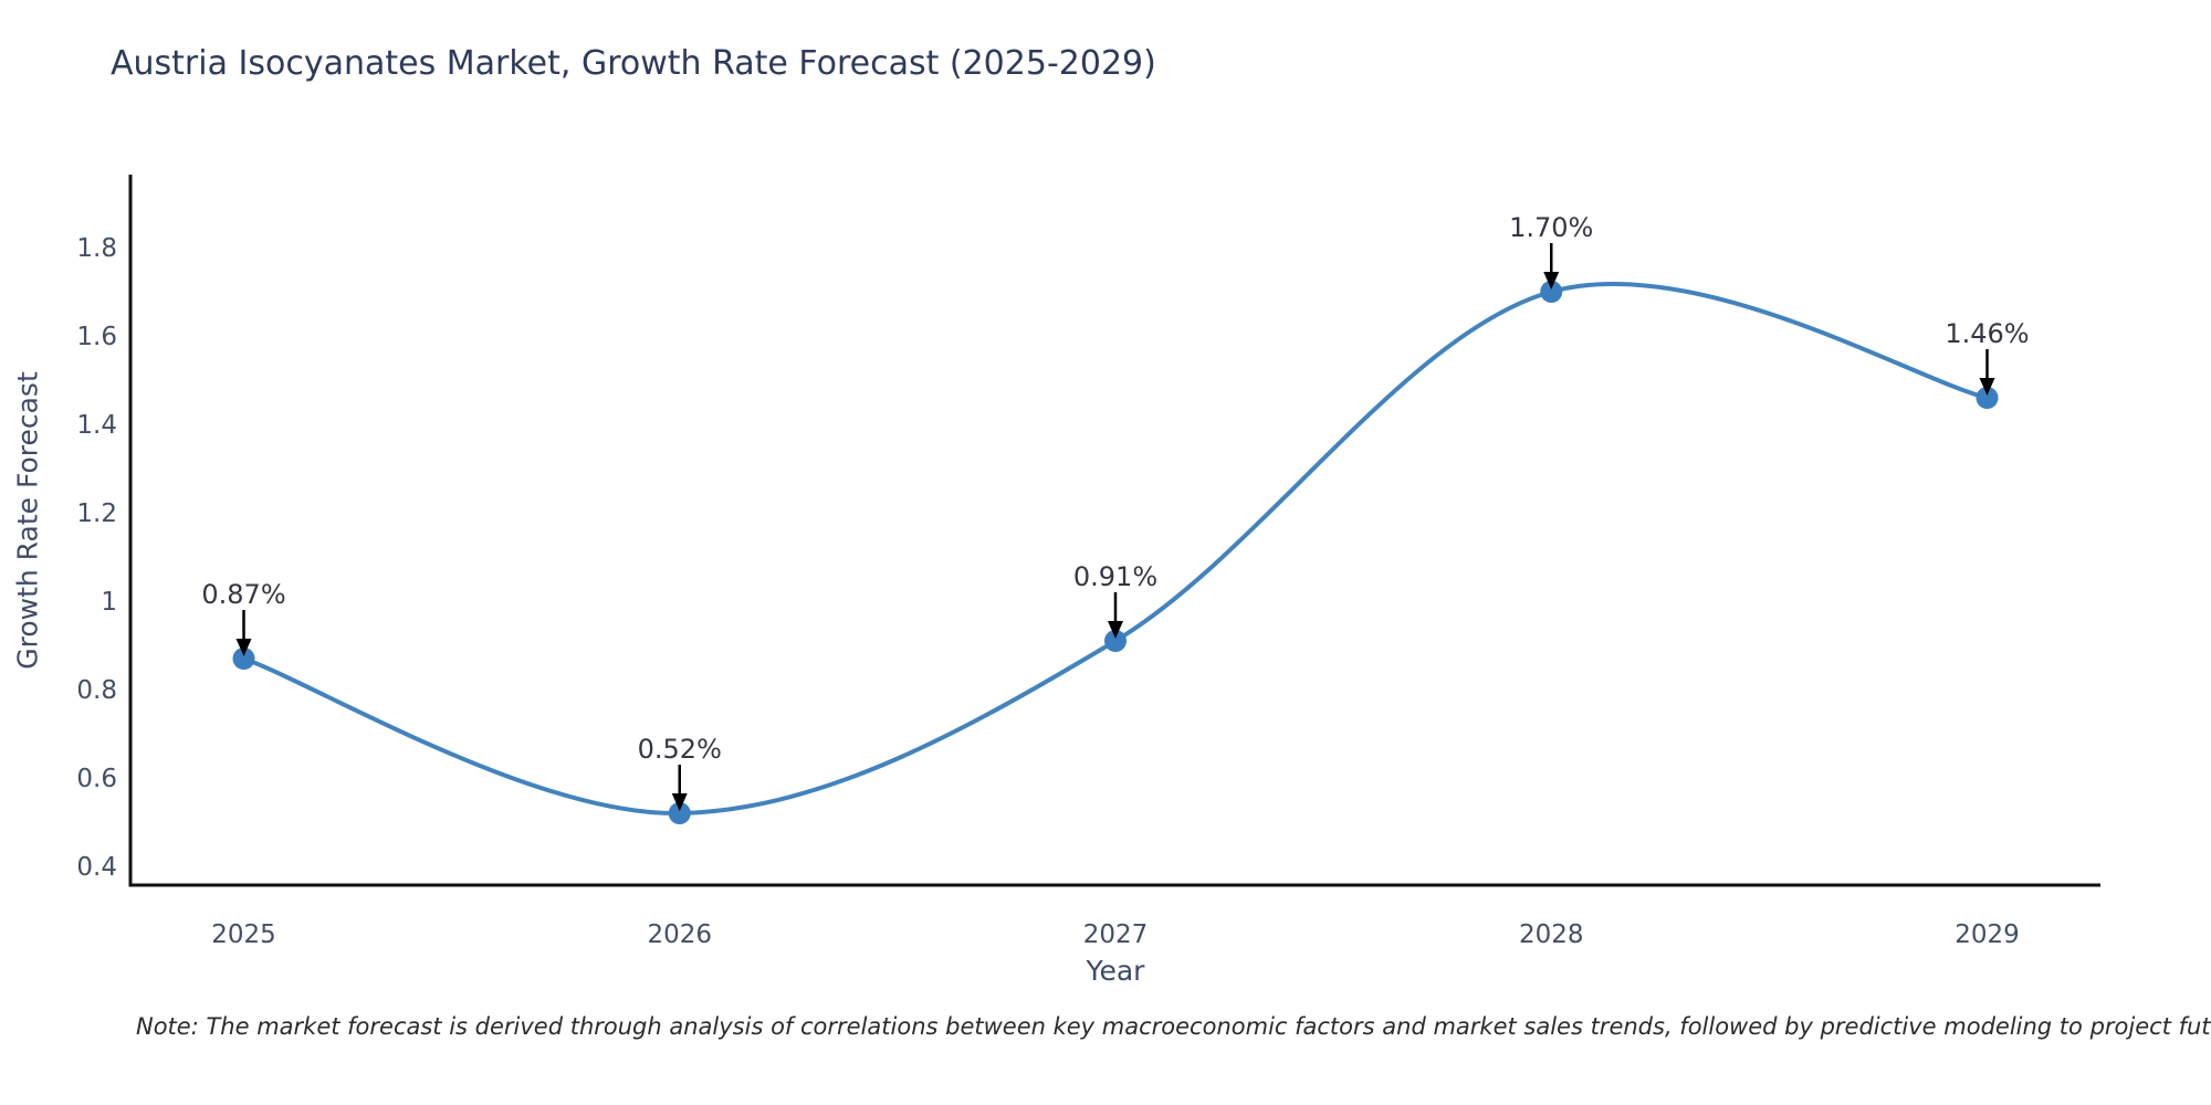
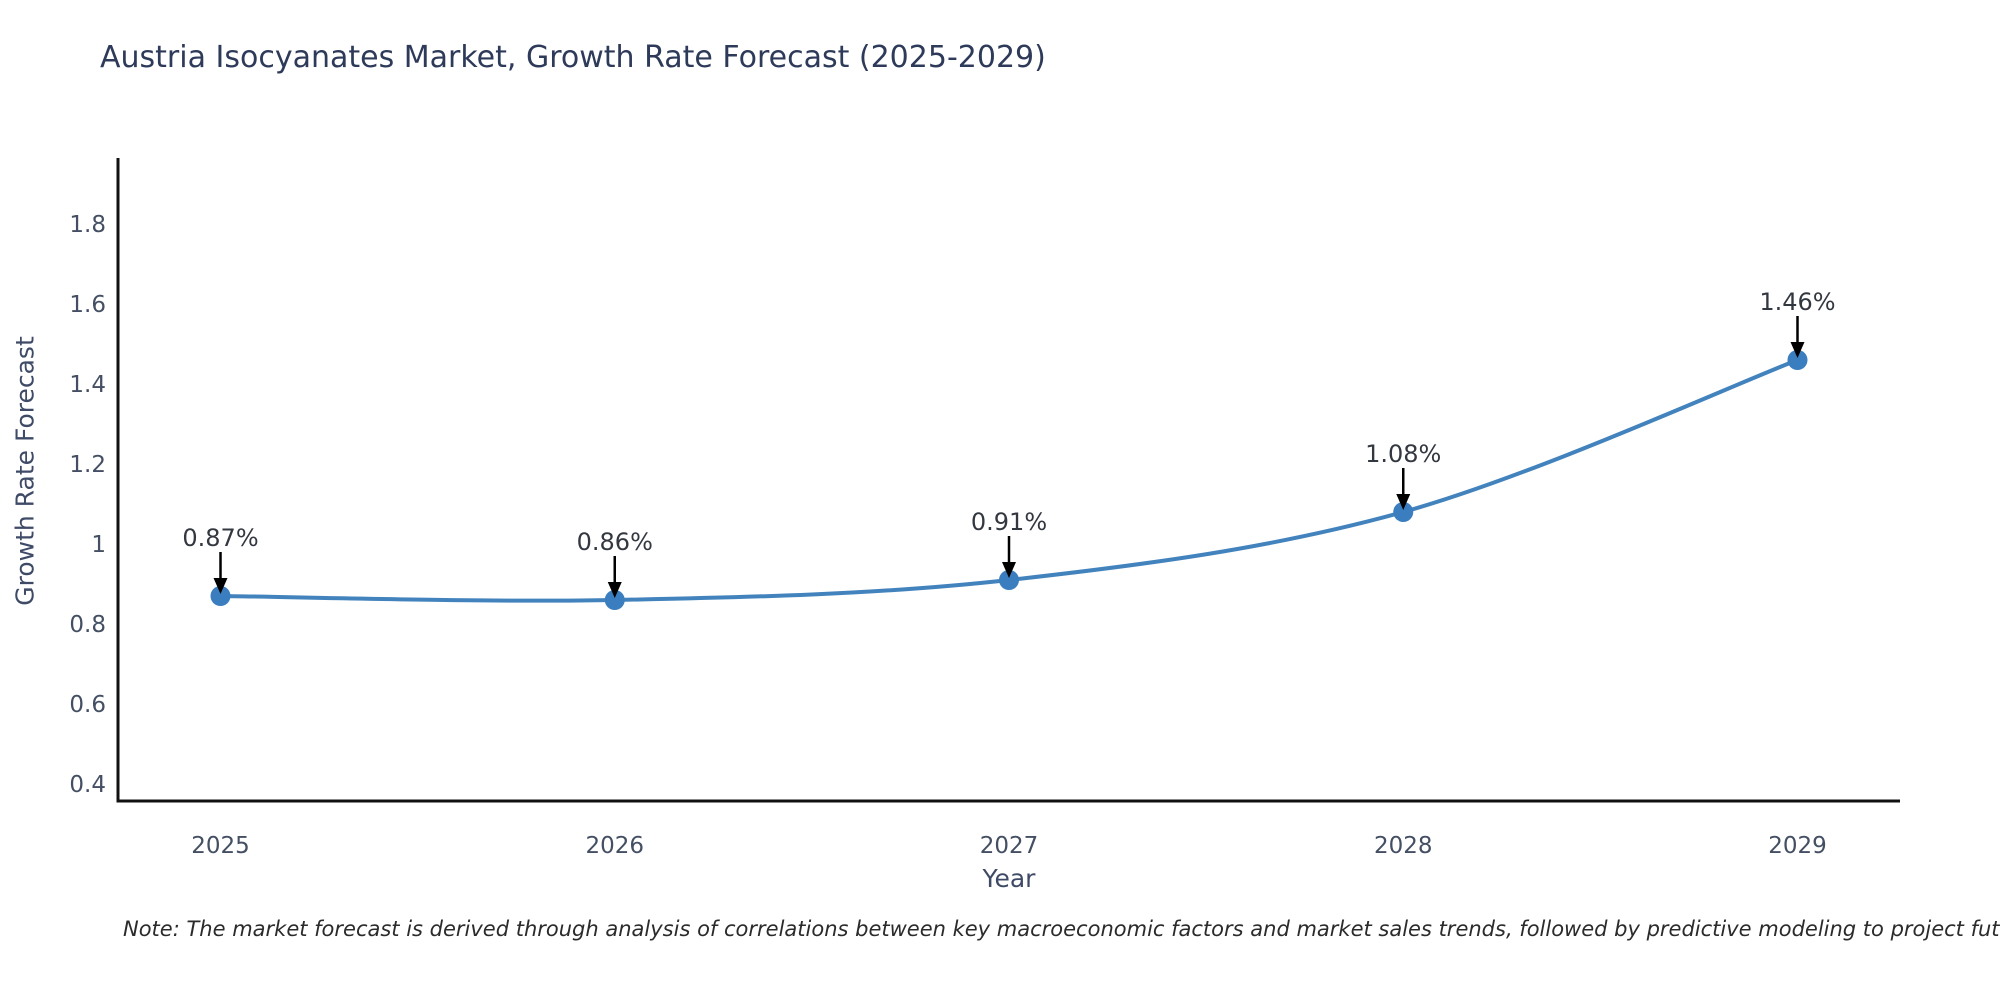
2026: 0.52% -> 0.86%
2028: 1.70% -> 1.08%
